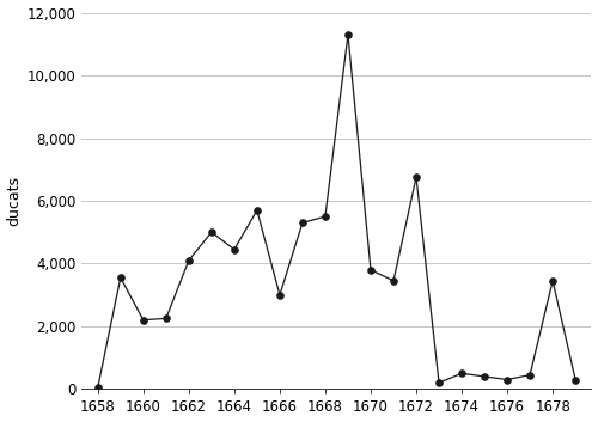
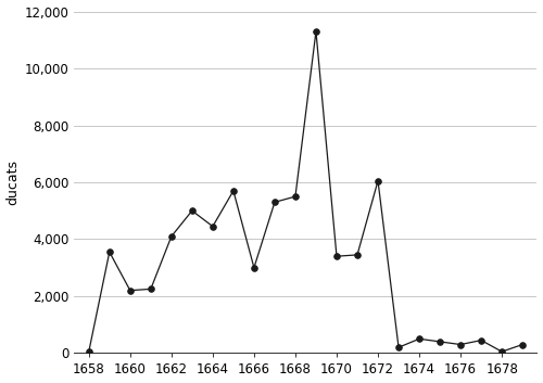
1670: 3,800 -> 3,400
1672: 6,750 -> 6,050
1678: 3,450 -> 50
